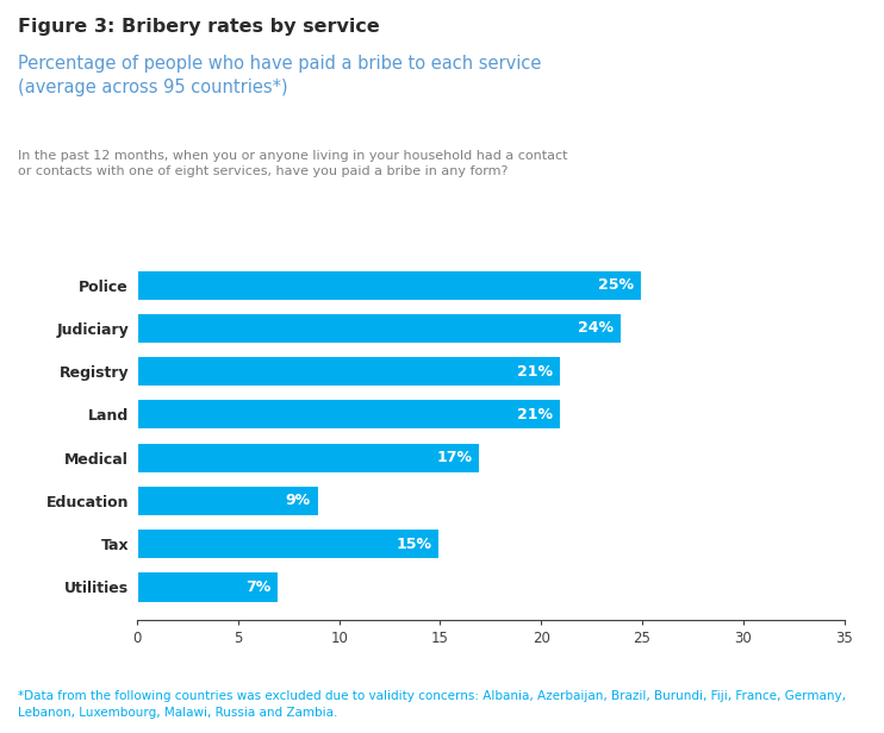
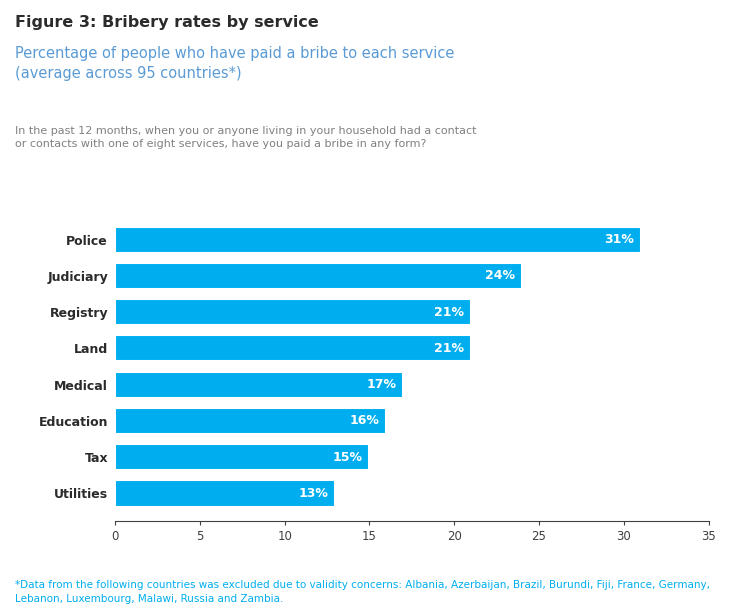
Police: 25% -> 31%
Education: 9% -> 16%
Utilities: 7% -> 13%
